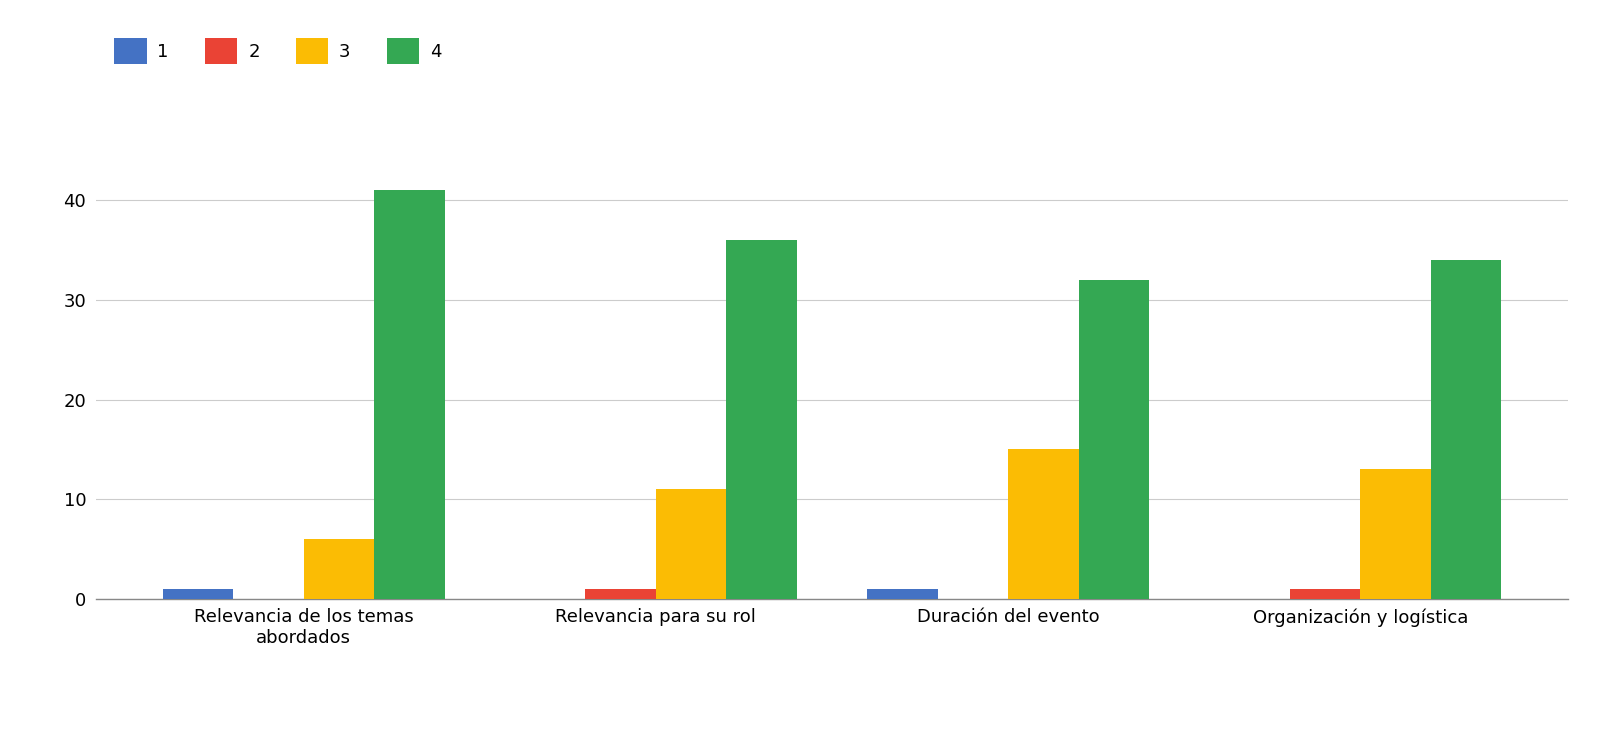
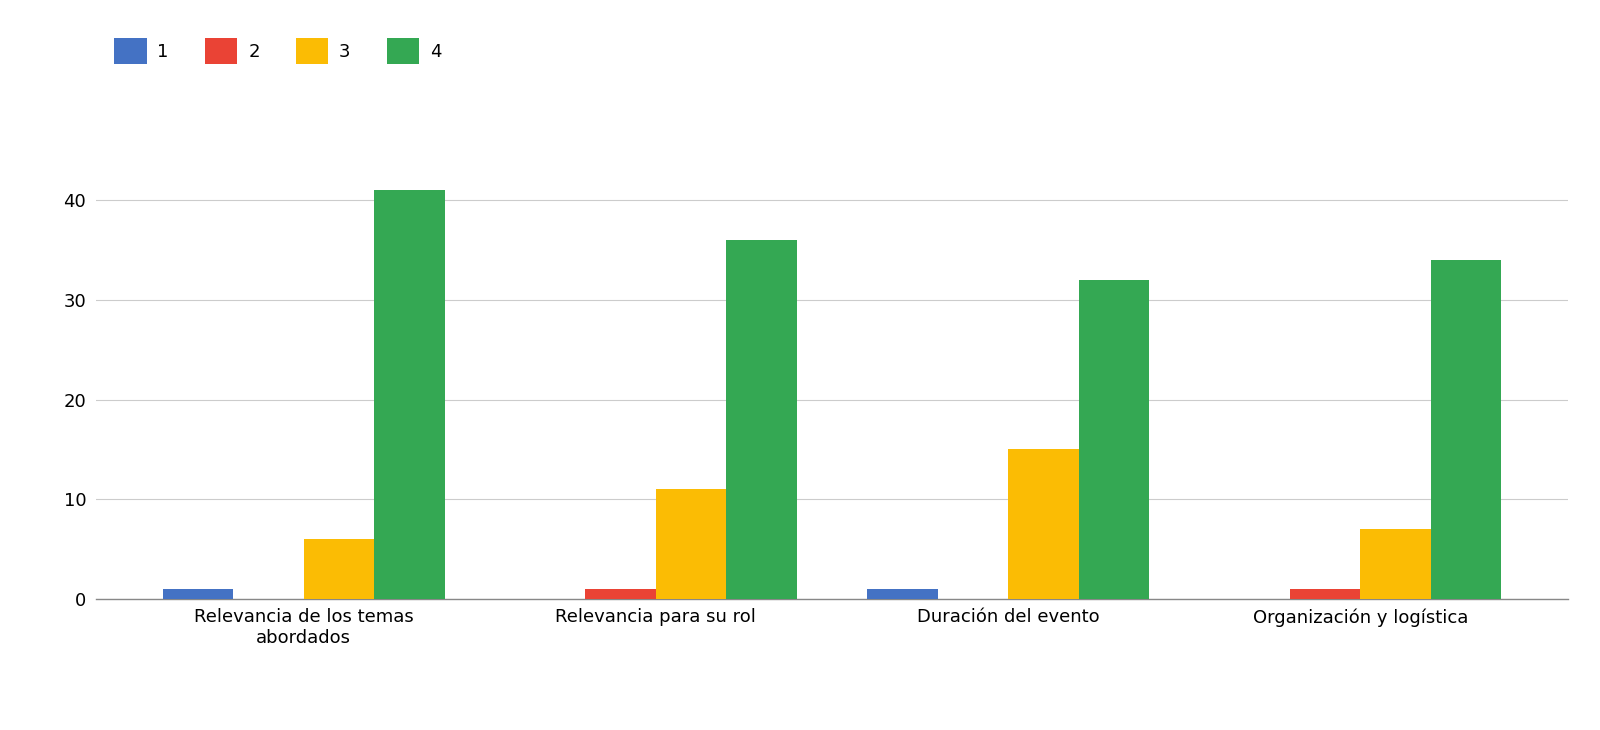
3/Organización y logística: 13 -> 7
